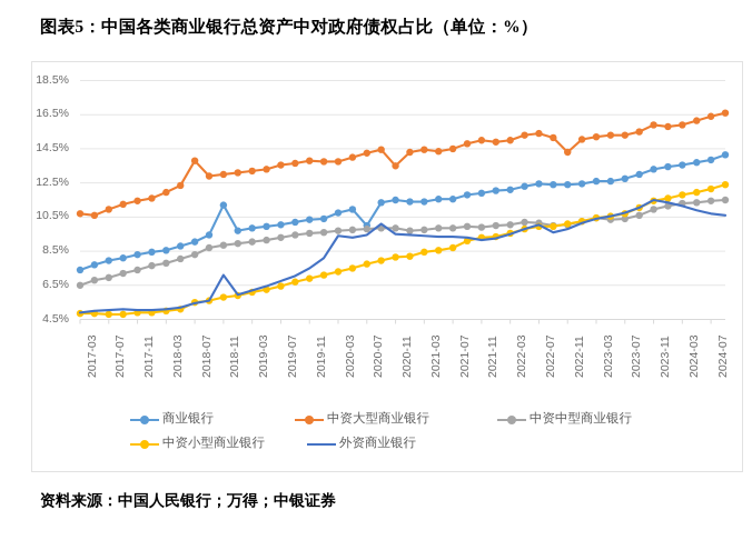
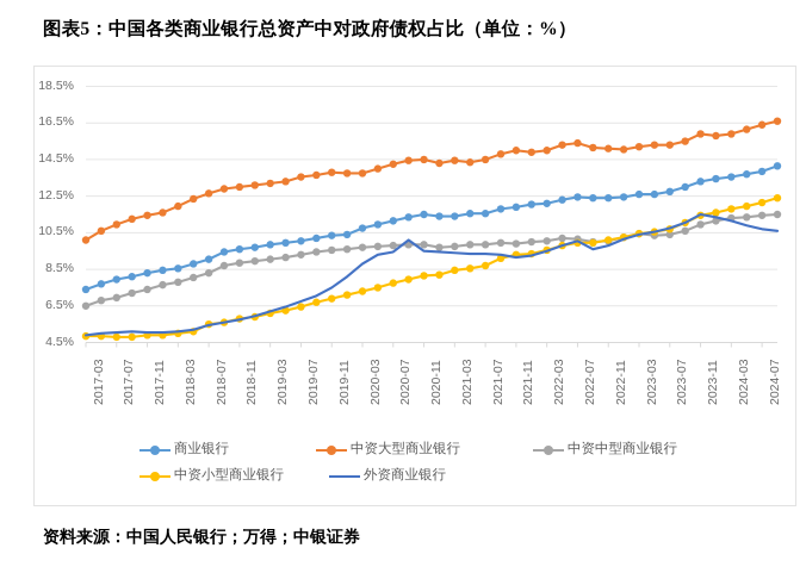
中资大型商业银行/2017-03: 10.7% -> 10.1%
中资大型商业银行/2018-07: 13.8% -> 12.7%
商业银行/2018-11: 11.2% -> 9.6%
外资商业银行/2018-11: 7.1% -> 5.8%
外资商业银行/2020-03: 9.4% -> 8.8%
商业银行/2020-07: 10.0% -> 11.2%
中资大型商业银行/2020-11: 13.5% -> 14.5%
中资大型商业银行/2022-11: 14.3% -> 15.1%
